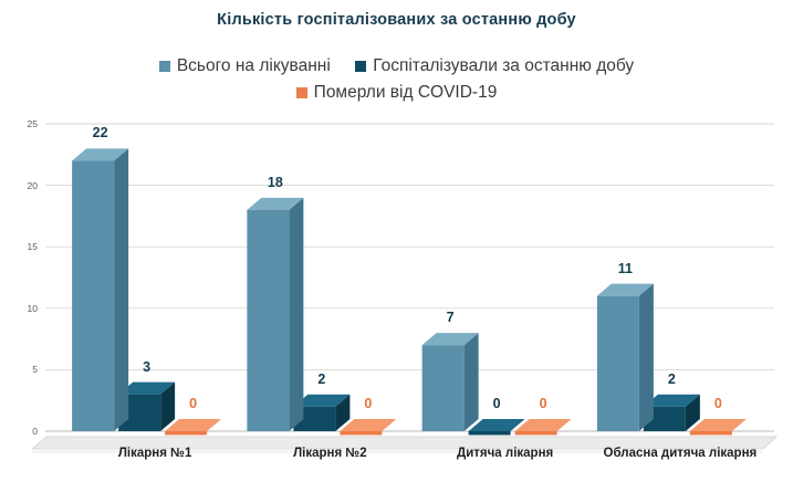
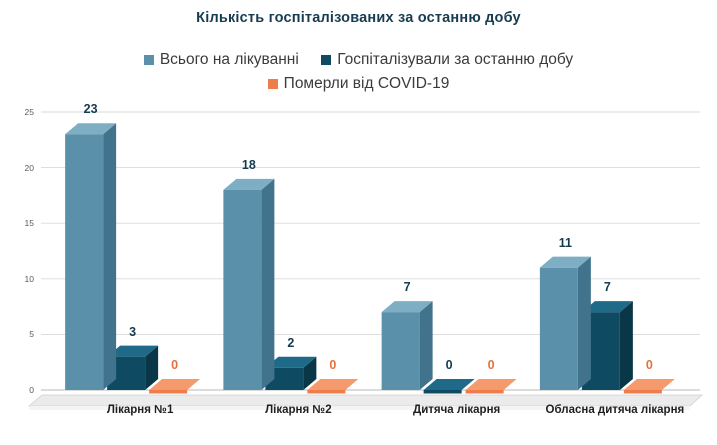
Всього на лікуванні/Лікарня №1: 22 -> 23
Госпіталізували за останню добу/Обласна дитяча лікарня: 2 -> 7
